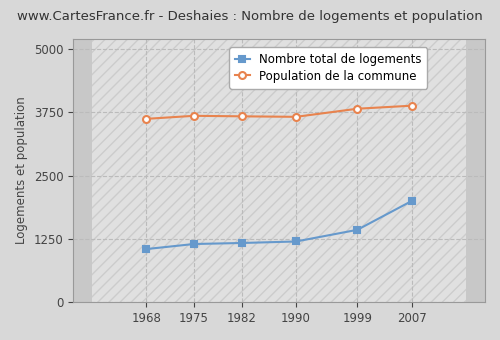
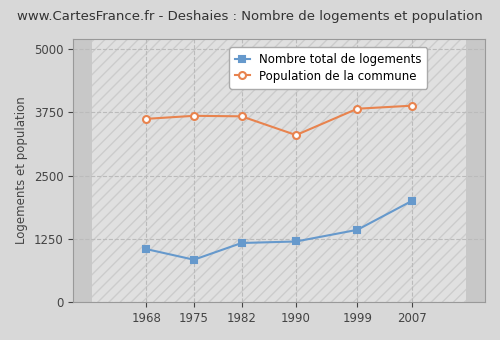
Nombre total de logements/1975: 1150 -> 840
Population de la commune/1990: 3660 -> 3300
